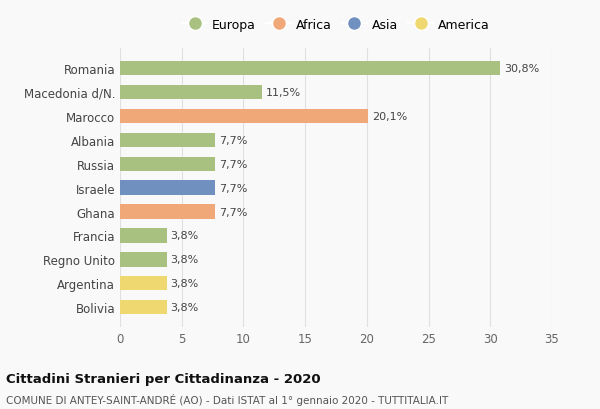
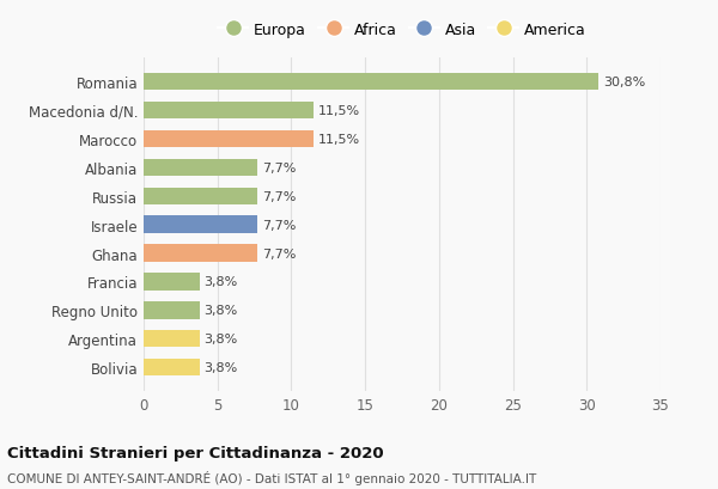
Marocco: 20,1% -> 11,5%
